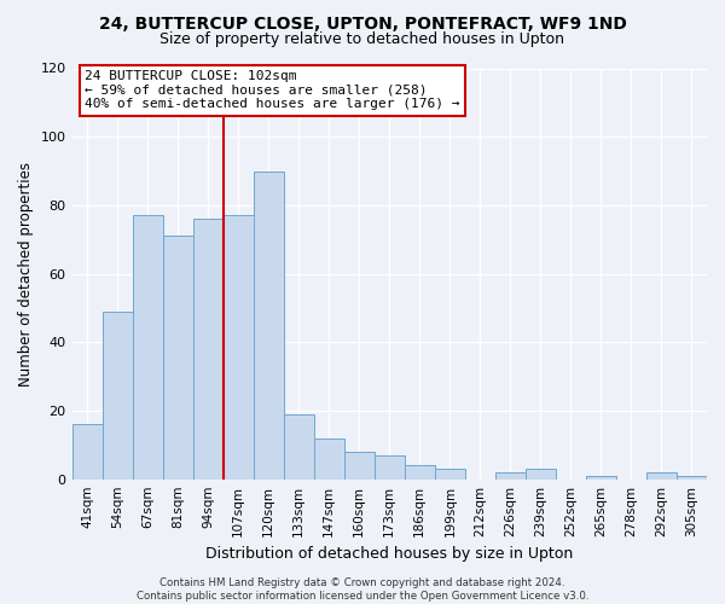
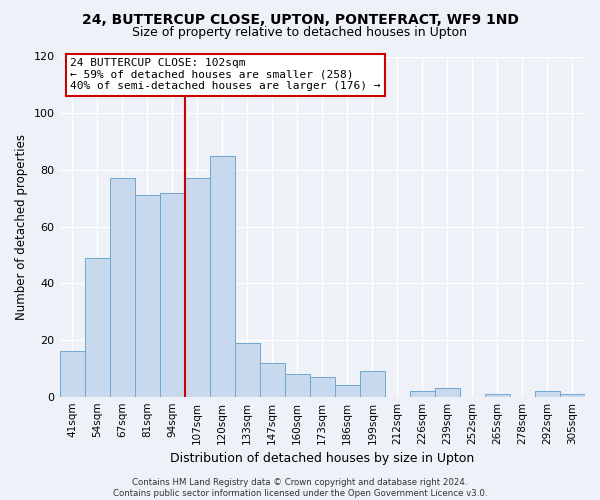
94sqm: 76 -> 72
120sqm: 90 -> 85
199sqm: 3 -> 9
